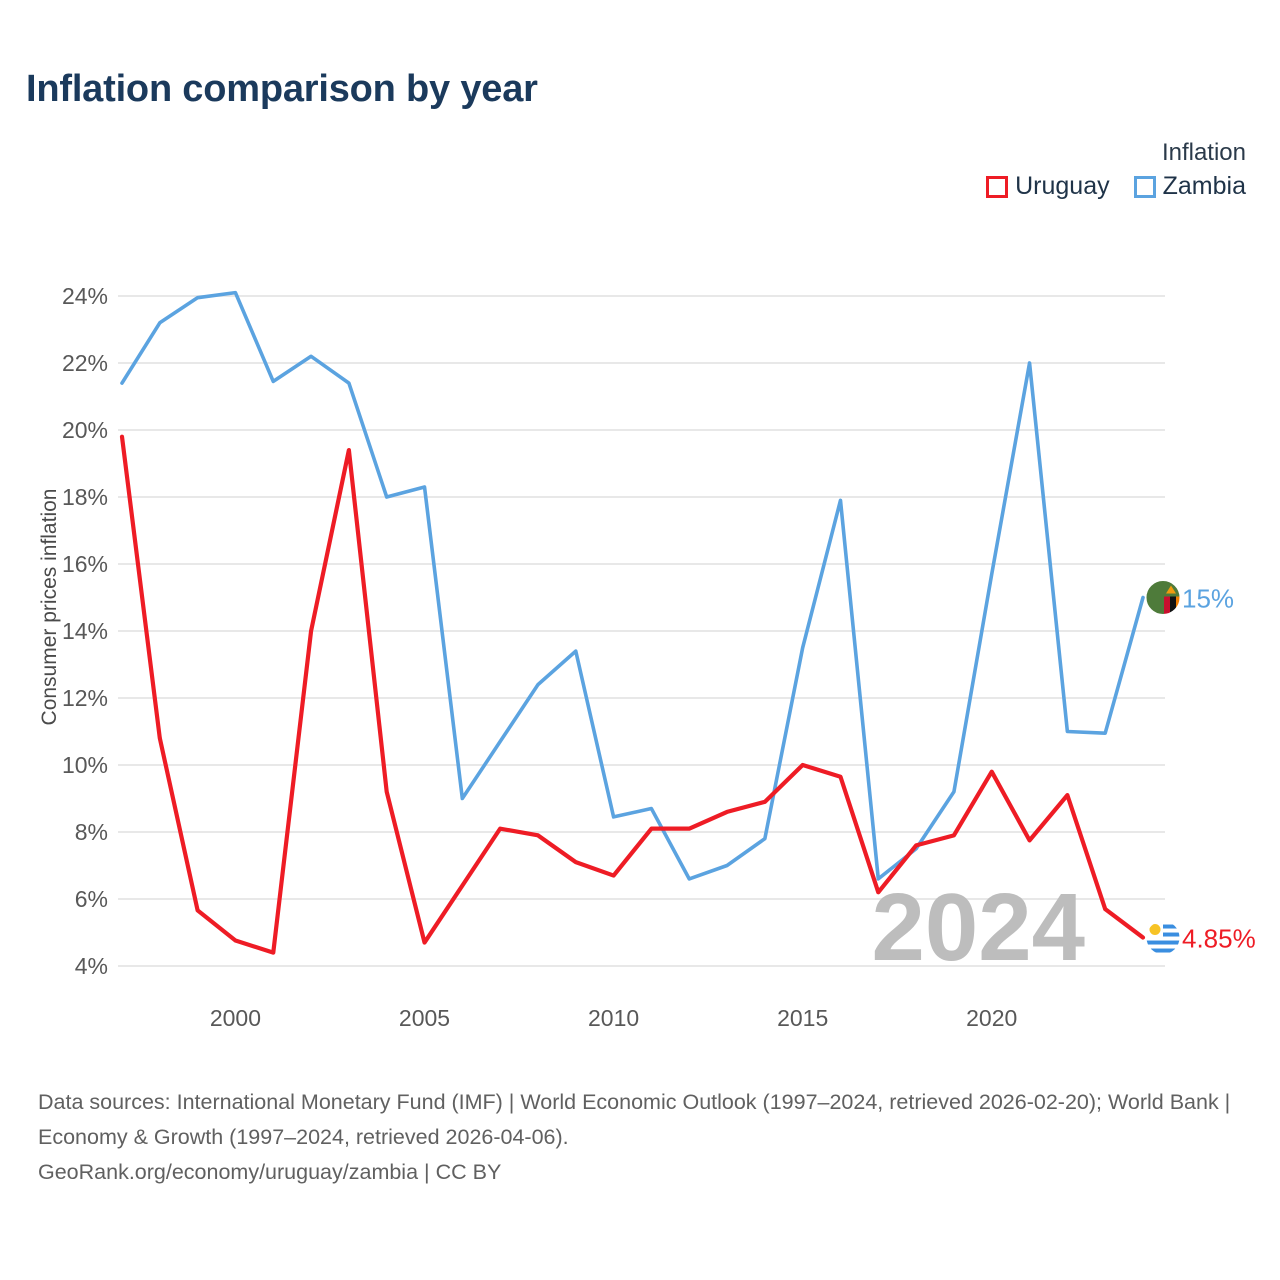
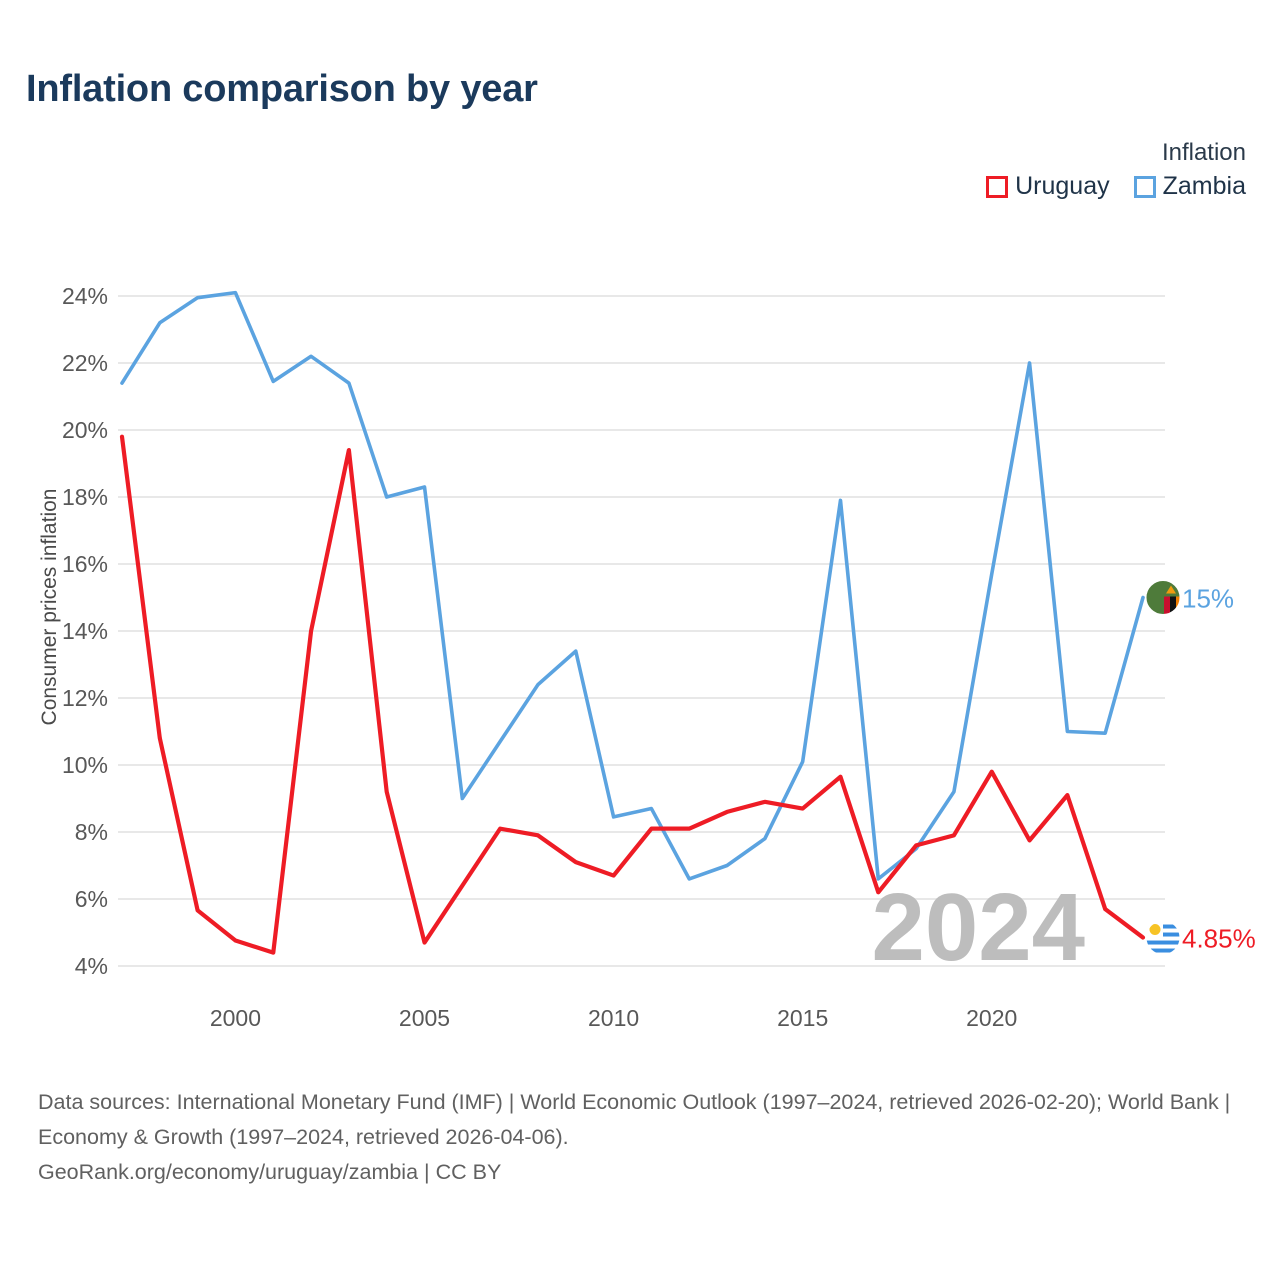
Uruguay/2015: 10.0% -> 8.7%
Zambia/2015: 13.5% -> 10.1%
